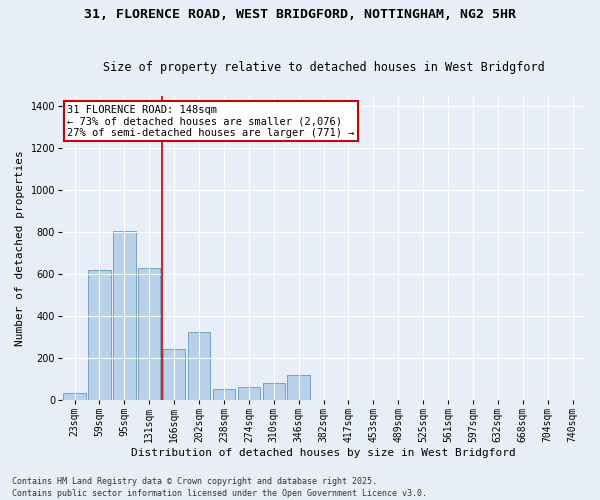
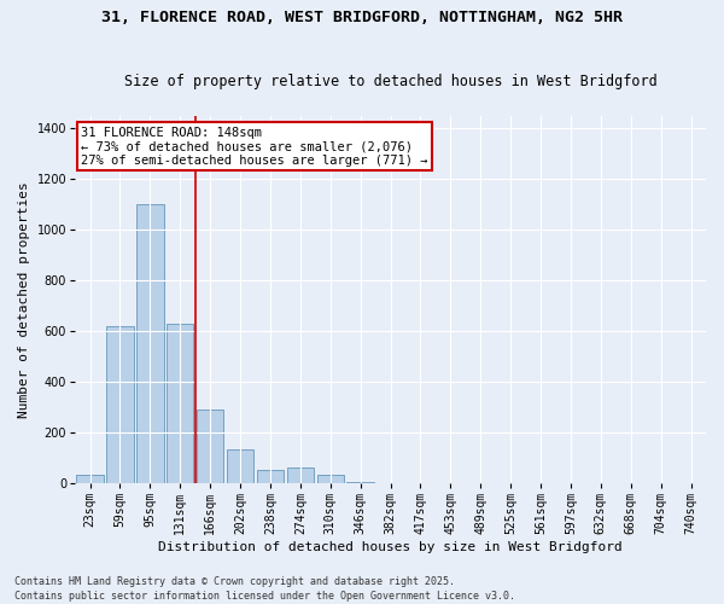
95sqm: 805 -> 1100
166sqm: 240 -> 290
202sqm: 325 -> 130
310sqm: 80 -> 30
346sqm: 120 -> 5
